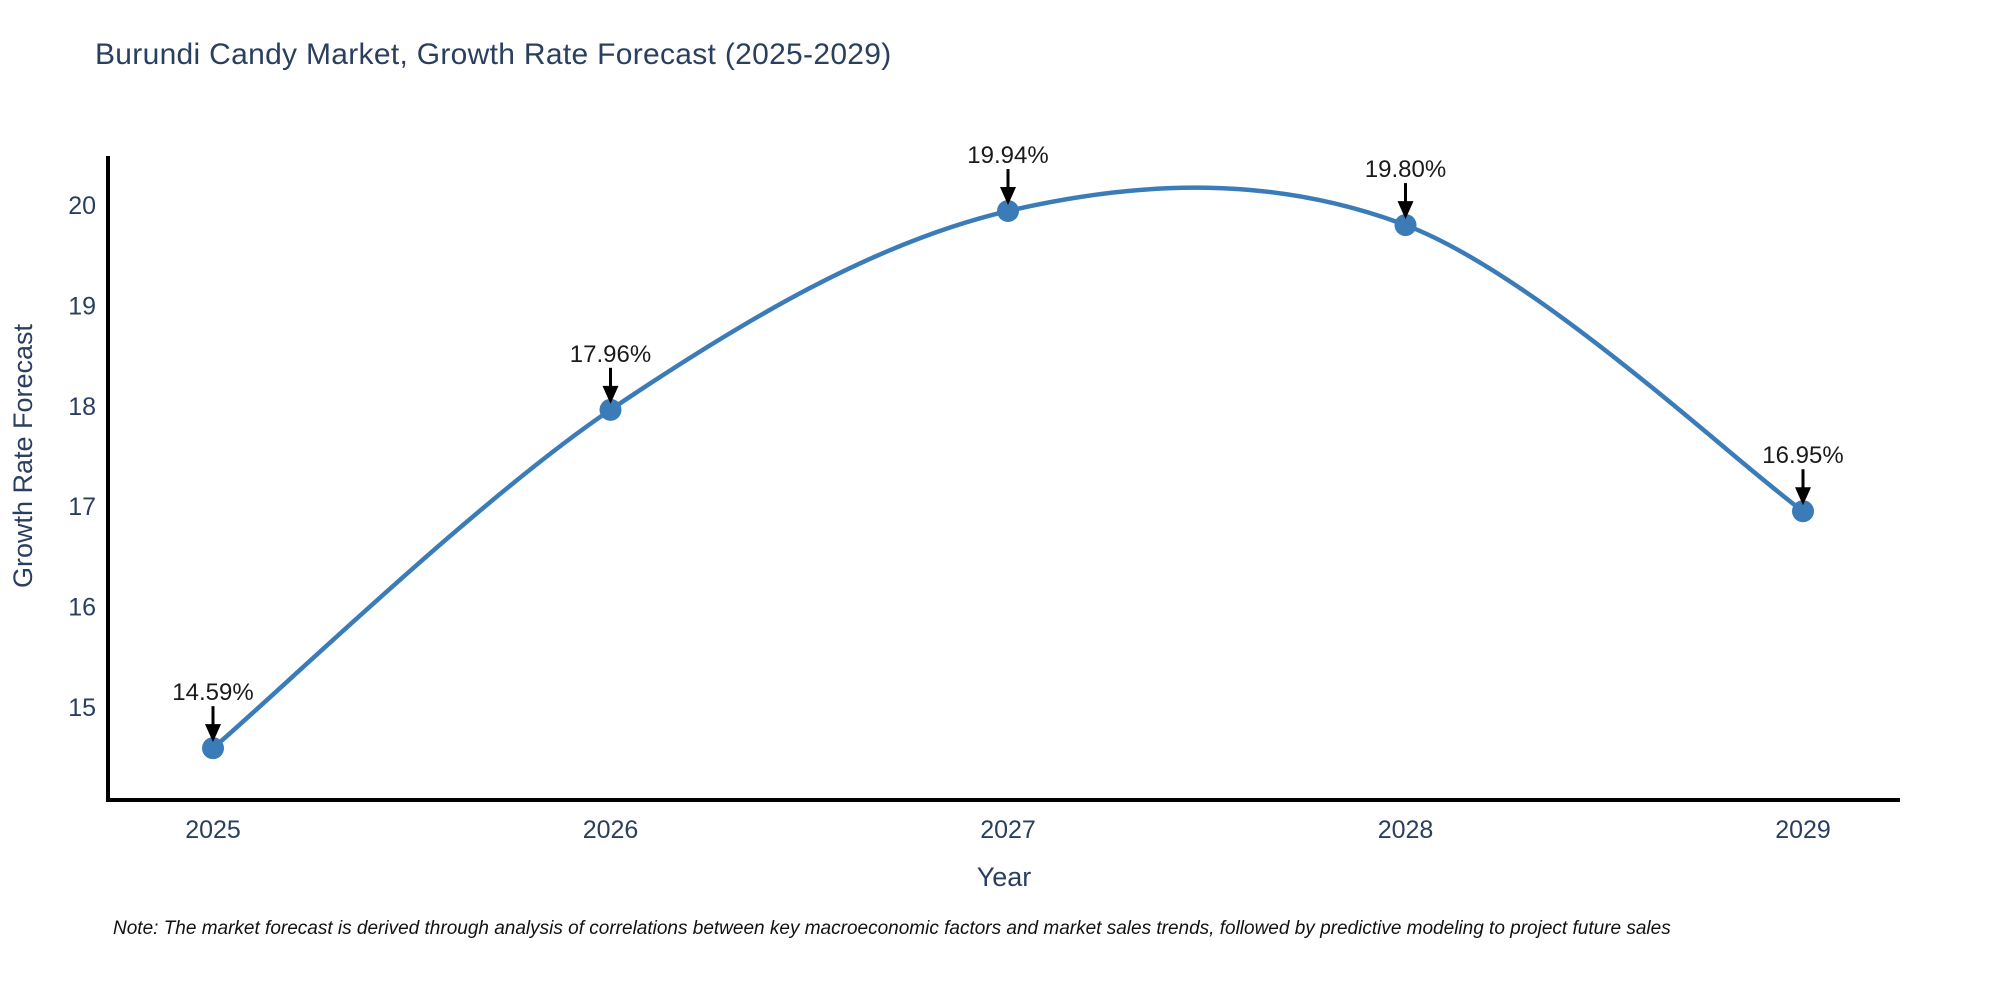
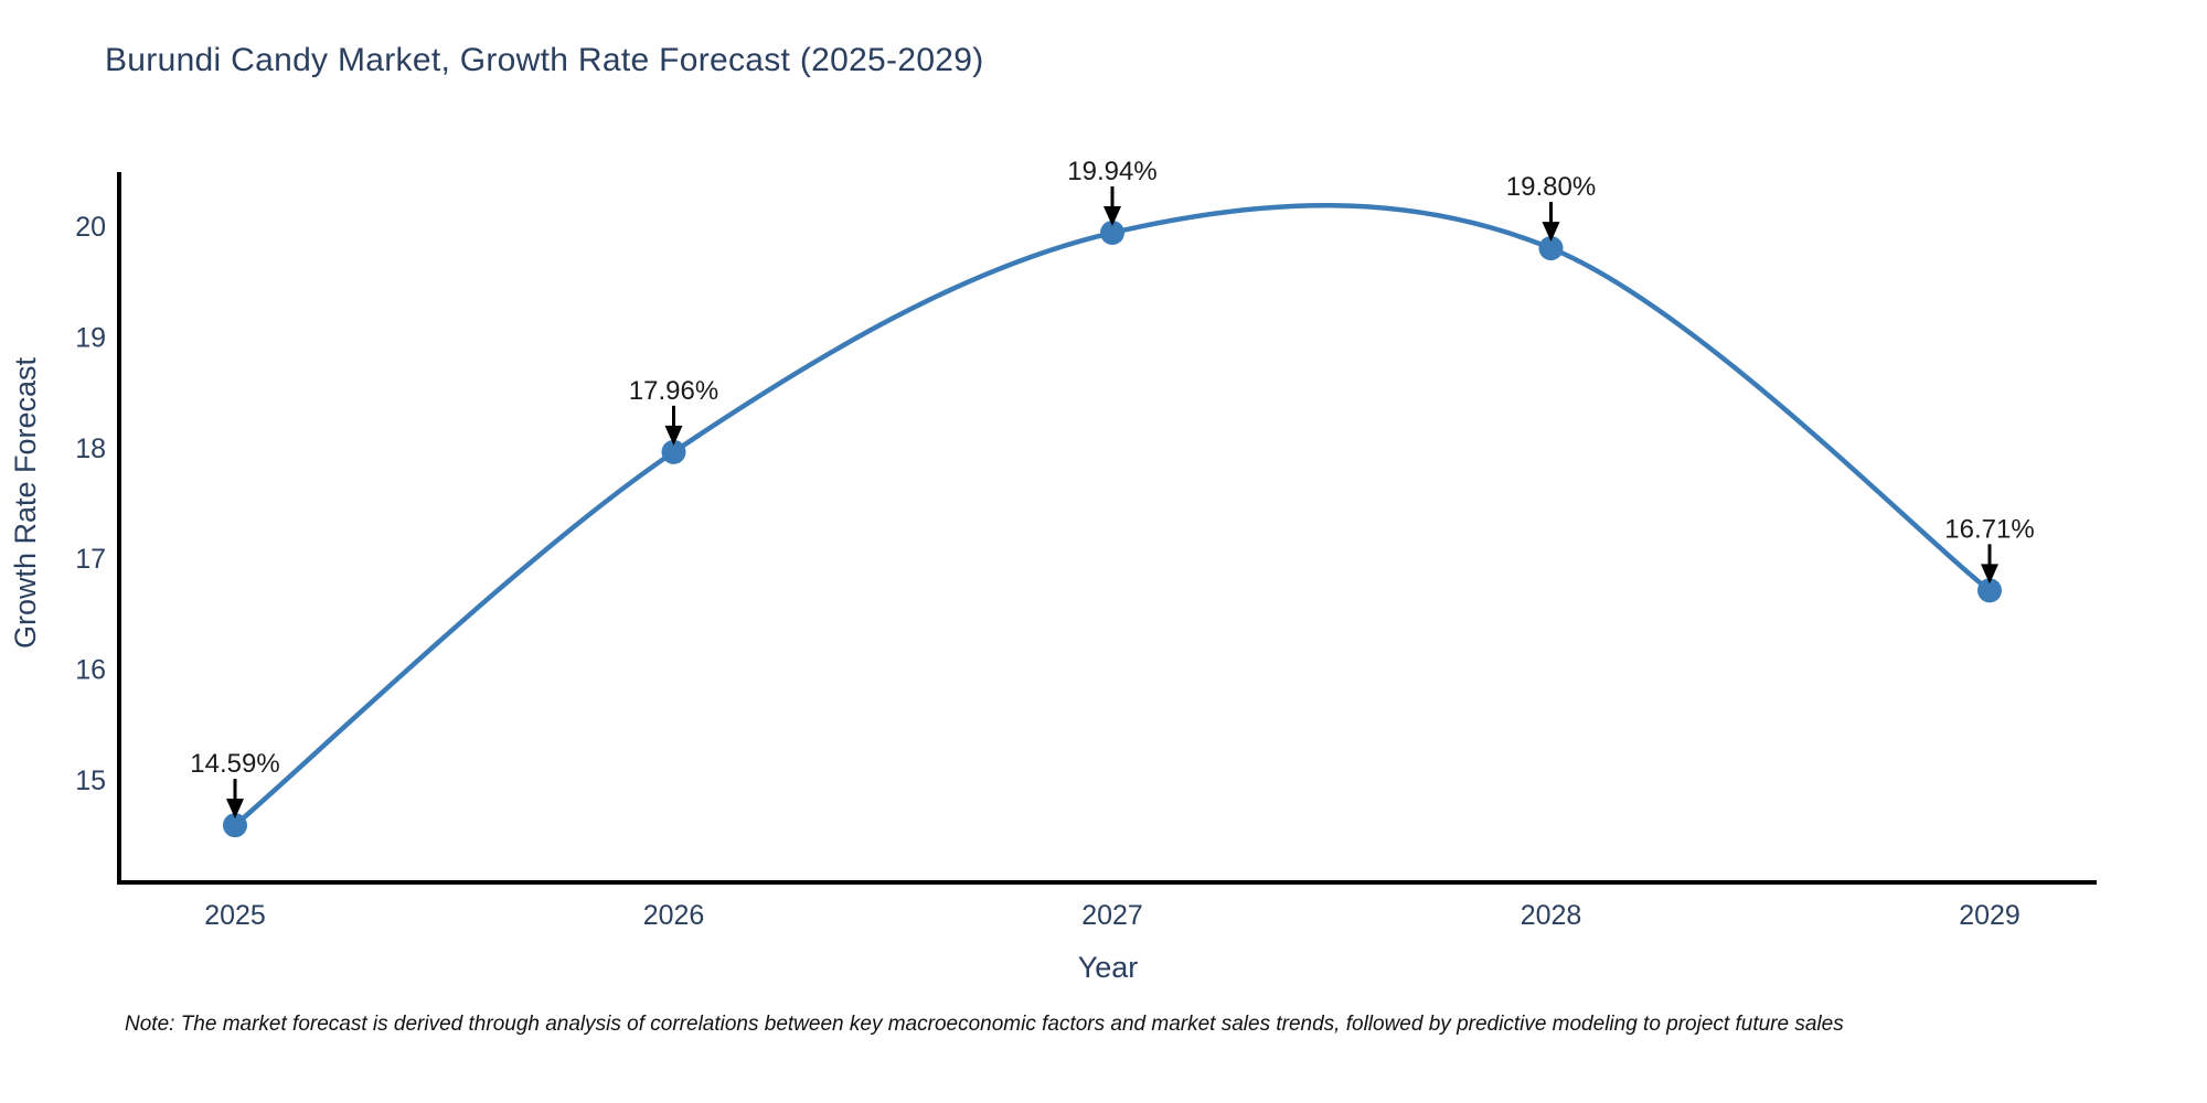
2029: 16.95% -> 16.71%
